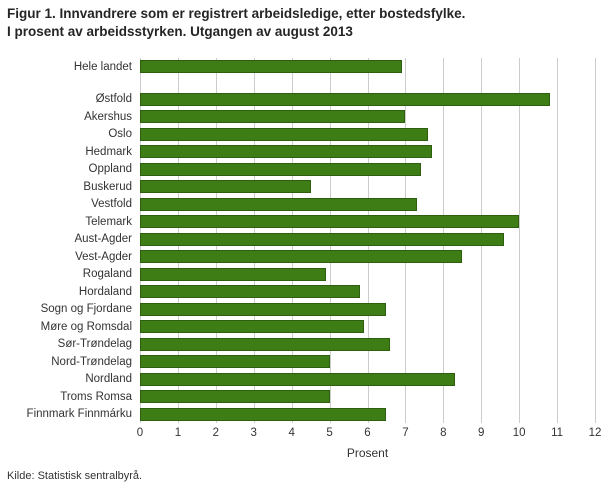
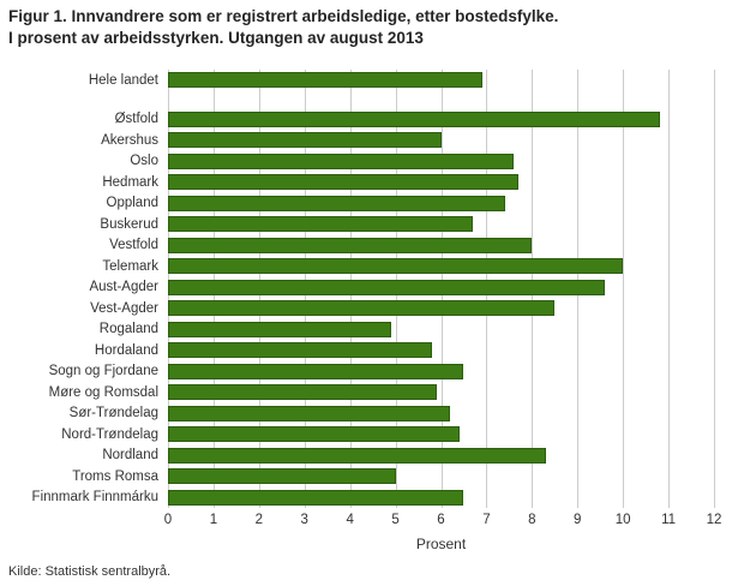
Akershus: 7.0 -> 6.0
Buskerud: 4.5 -> 6.7
Vestfold: 7.3 -> 8.0
Sør-Trøndelag: 6.6 -> 6.2
Nord-Trøndelag: 5.0 -> 6.4
